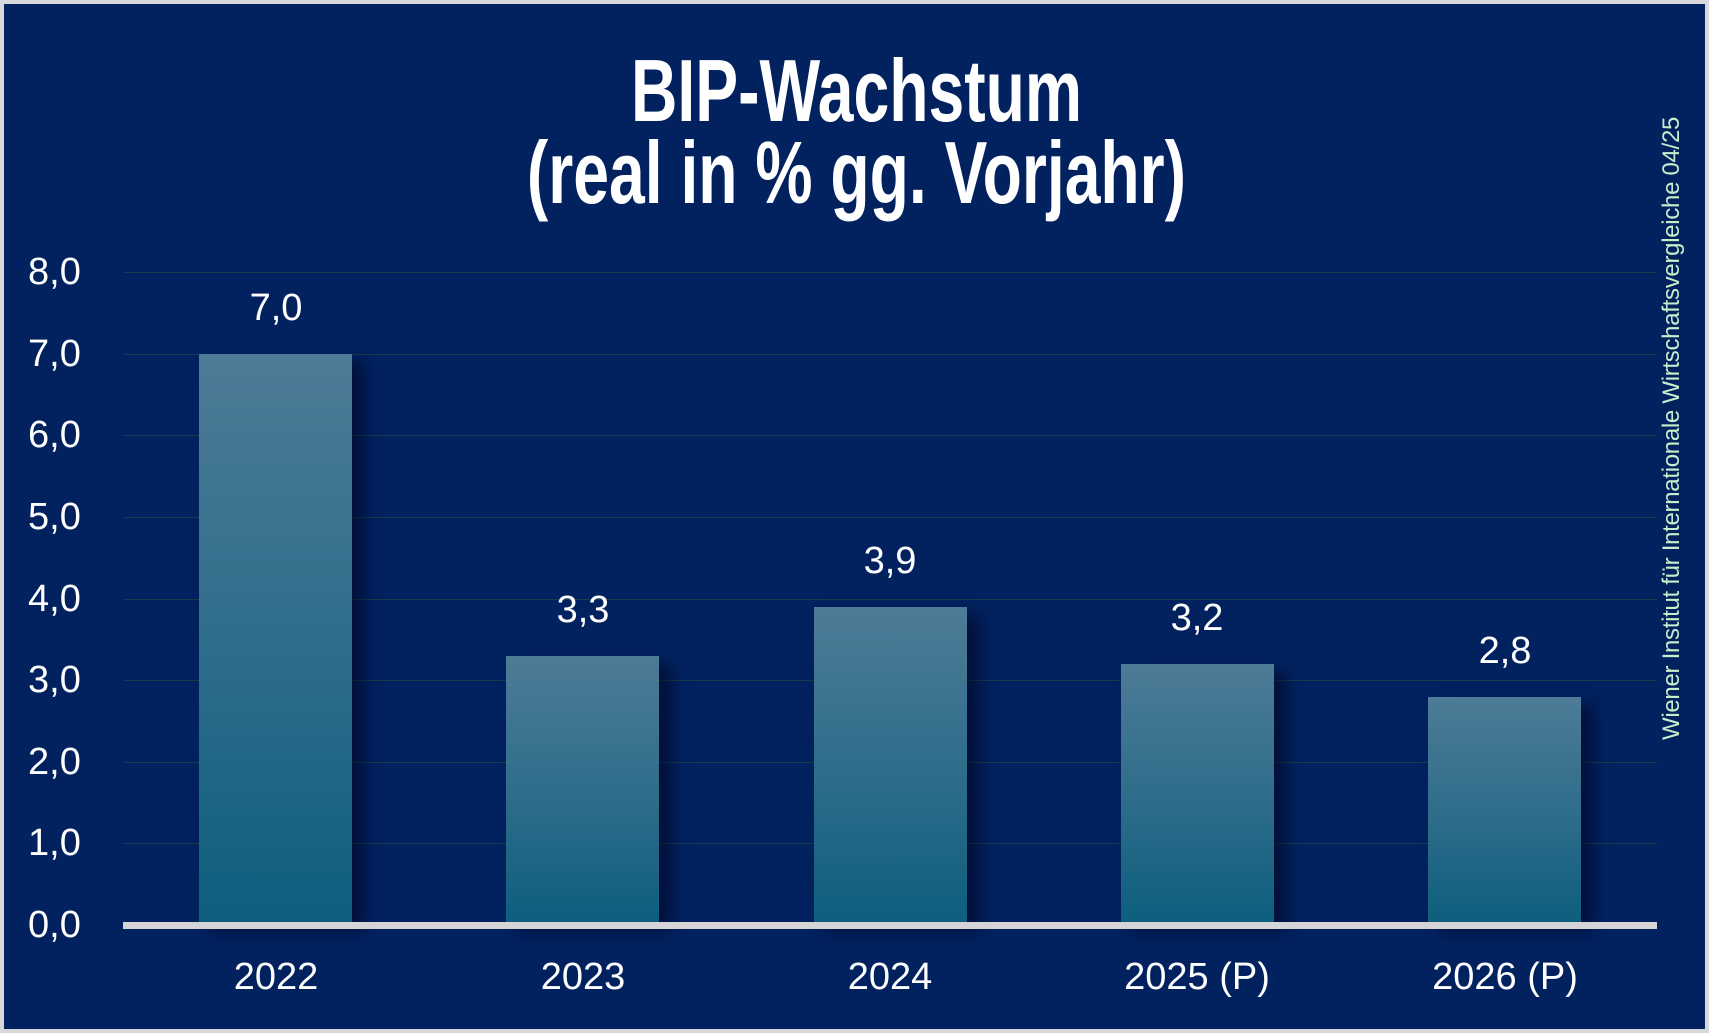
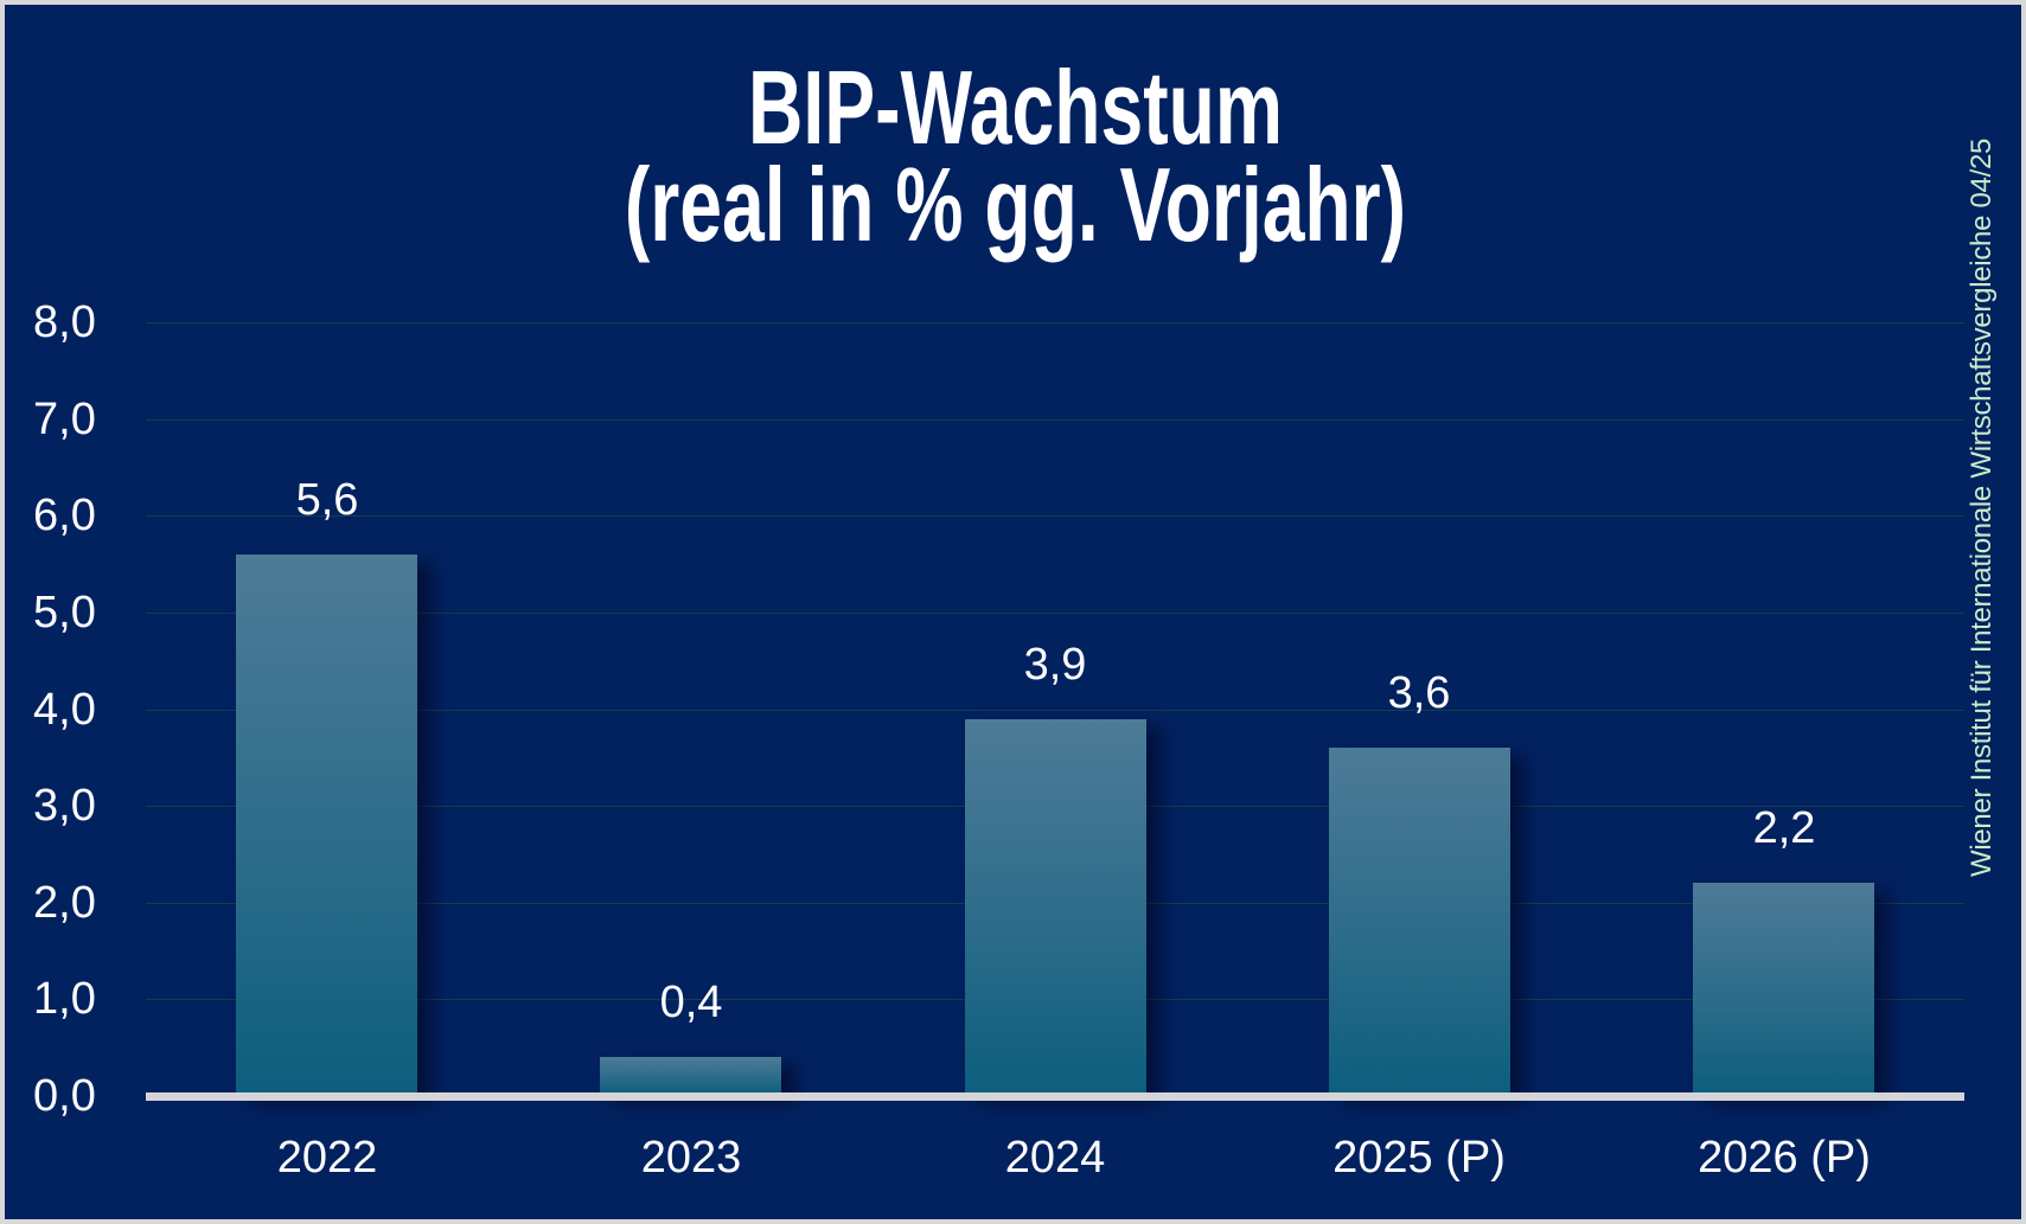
2022: 7,0 -> 5,6
2023: 3,3 -> 0,4
2025 (P): 3,2 -> 3,6
2026 (P): 2,8 -> 2,2
